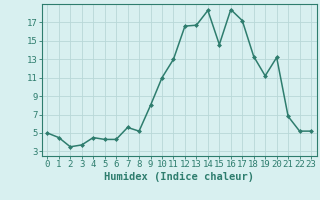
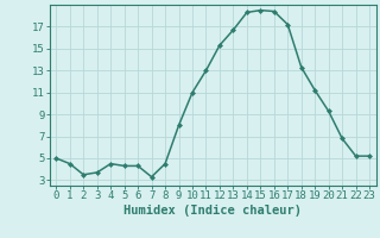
7: 5.6 -> 3.3
8: 5.2 -> 4.5
12: 16.6 -> 15.3
15: 14.6 -> 18.5
20: 13.2 -> 9.3
